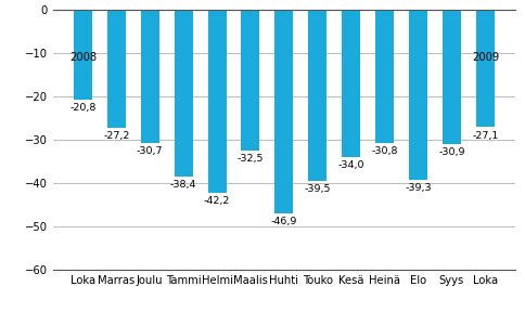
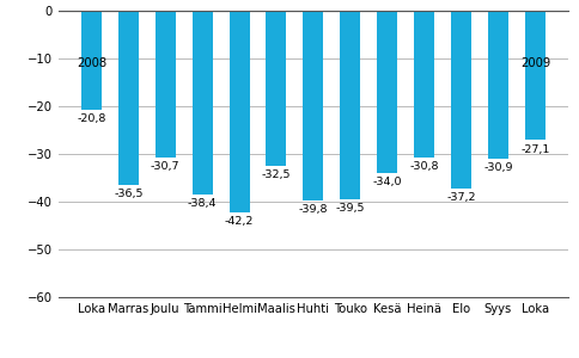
Marras: -27,2 -> -36,5
Huhti: -46,9 -> -39,8
Elo: -39,3 -> -37,2
